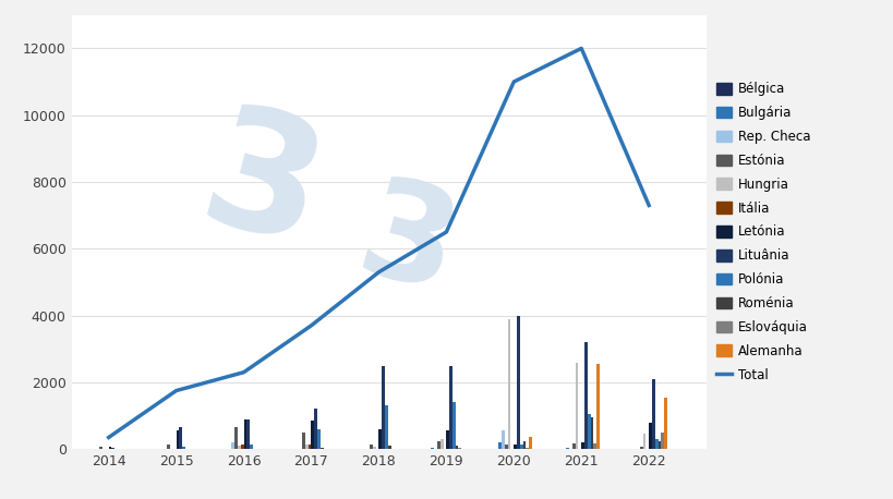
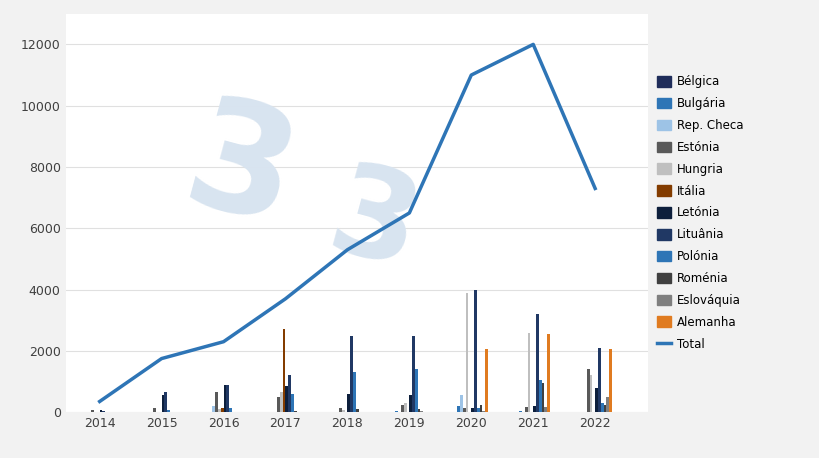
Hungria/2017: 150 -> 650
Itália/2017: 150 -> 2700
Alemanha/2020: 350 -> 2050
Estónia/2022: 80 -> 1400
Hungria/2022: 450 -> 1200
Alemanha/2022: 1550 -> 2050
